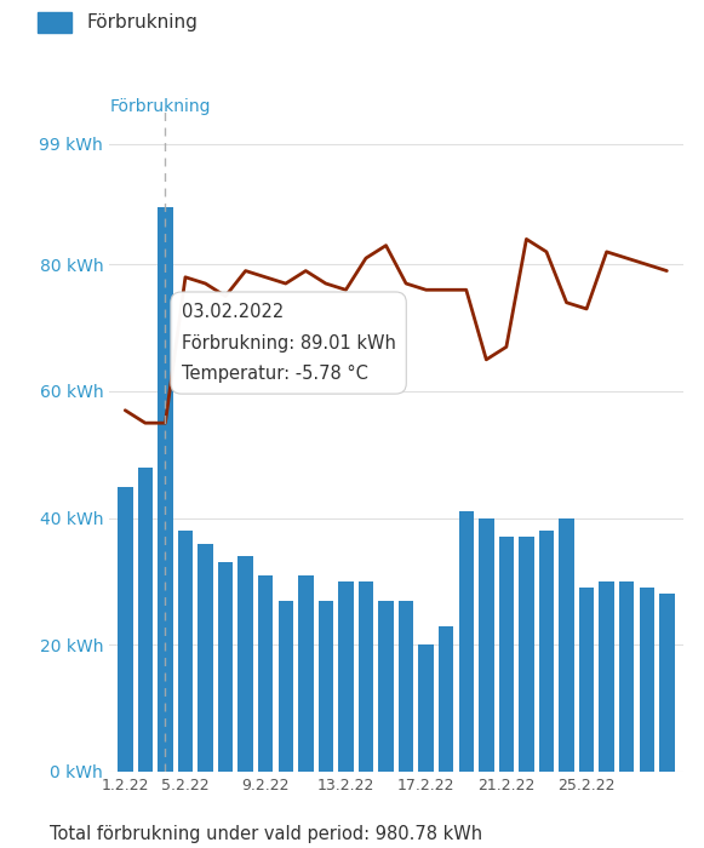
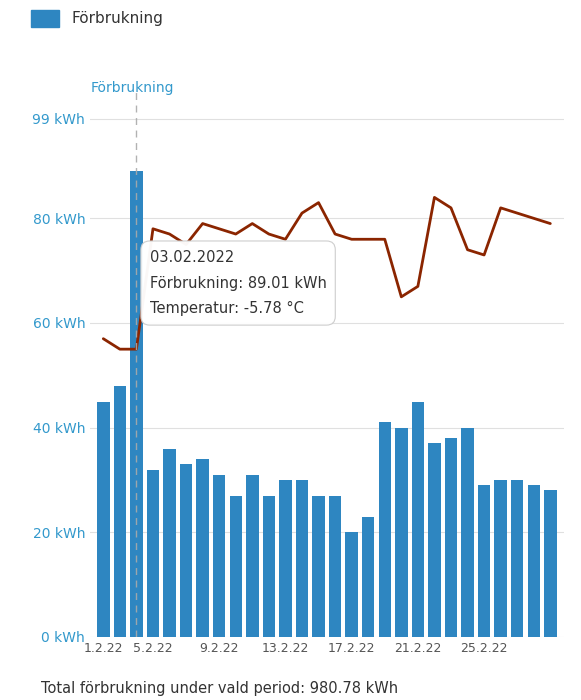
Förbrukning/5.2.22: 38.0 kWh -> 32.0 kWh
Förbrukning/21.2.22: 37.0 kWh -> 45.0 kWh
